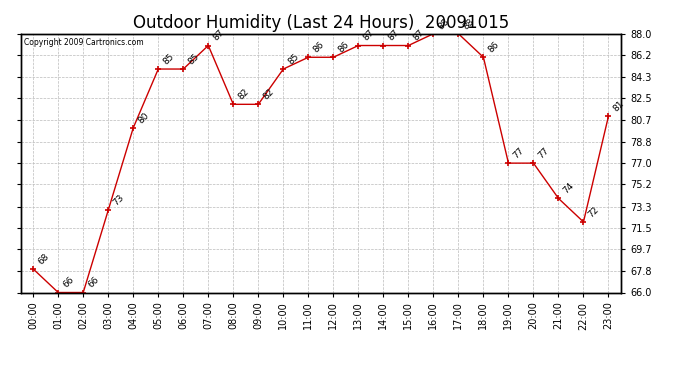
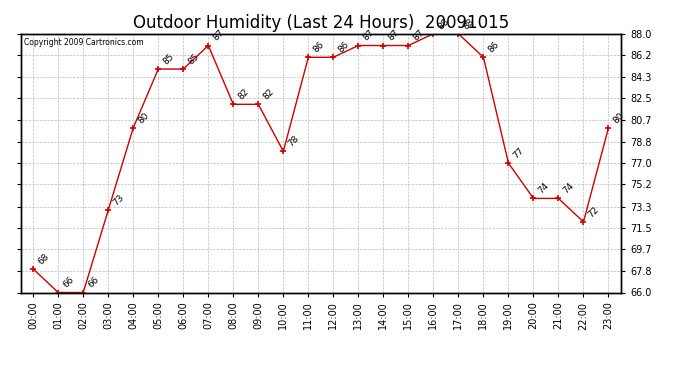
10:00: 85 -> 78
20:00: 77 -> 74
23:00: 81 -> 80
